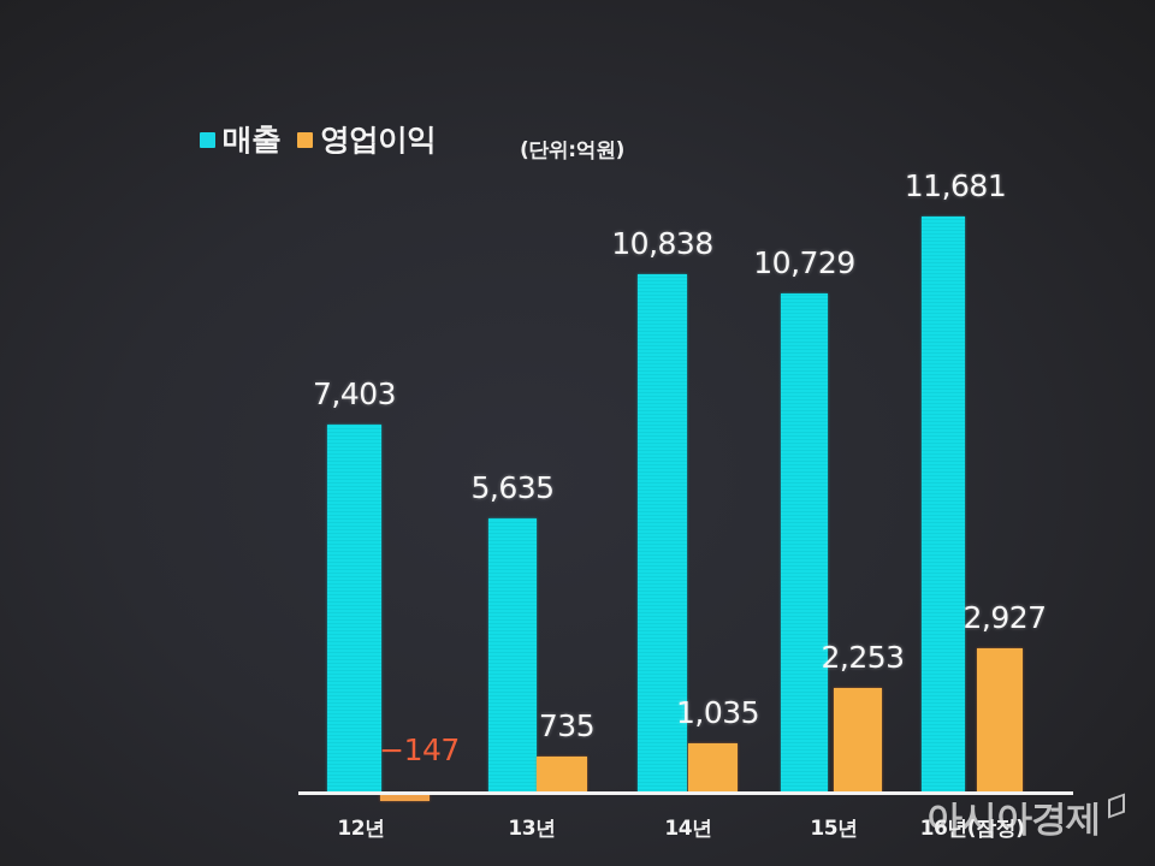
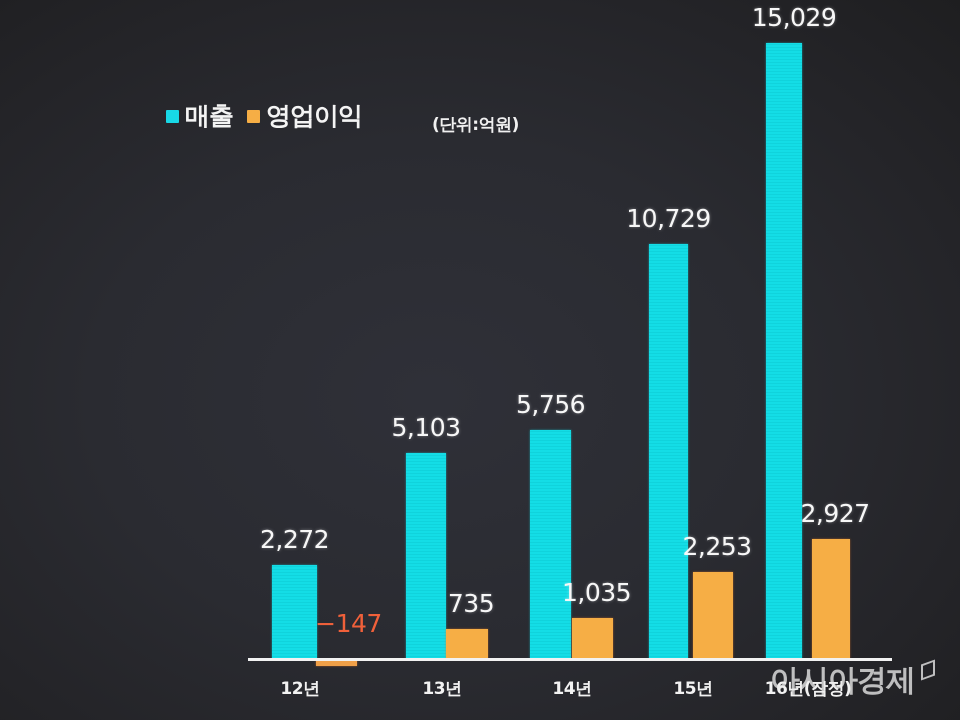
매출/12년: 7,403 -> 2,272
매출/13년: 5,635 -> 5,103
매출/14년: 10,838 -> 5,756
매출/16년(잠정): 11,681 -> 15,029
